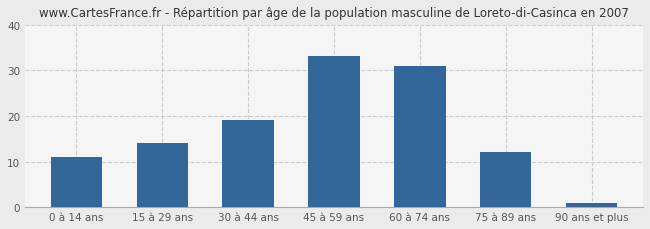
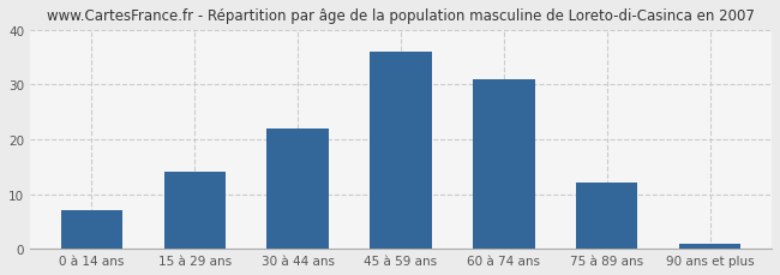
0 à 14 ans: 11 -> 7
30 à 44 ans: 19 -> 22
45 à 59 ans: 33 -> 36
